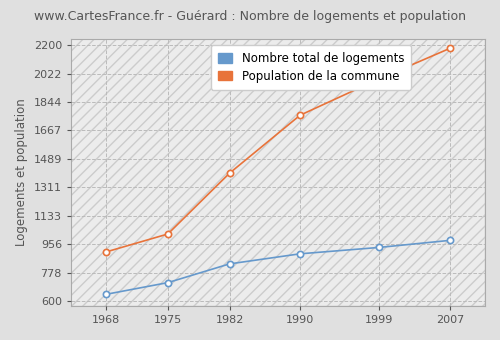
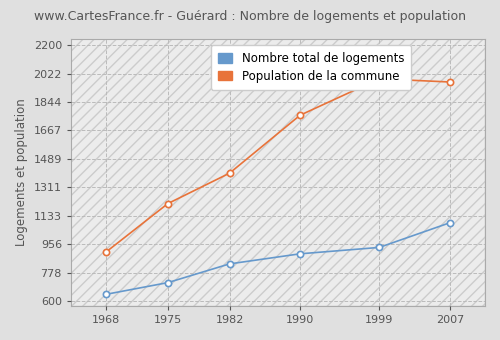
Population de la commune/1975: 1020 -> 1210
Nombre total de logements/2007: 980 -> 1090
Population de la commune/2007: 2180 -> 1970
